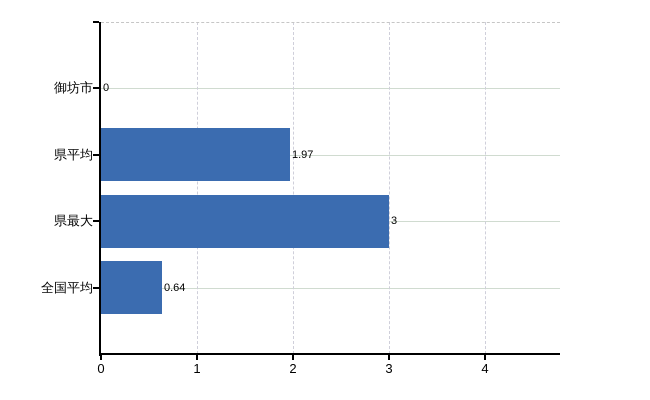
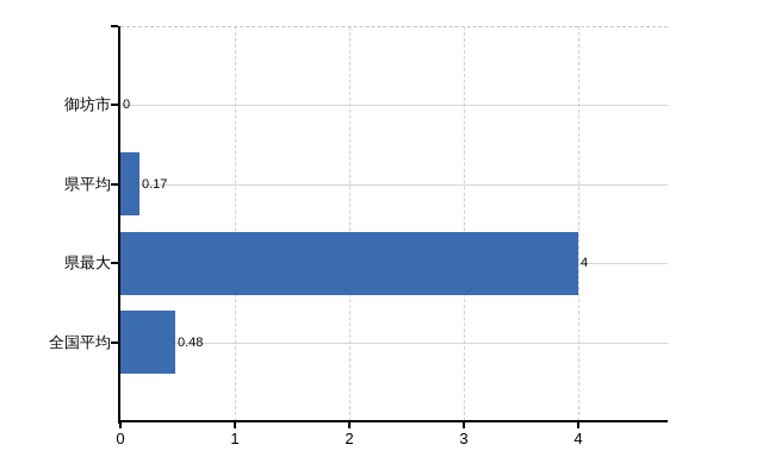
県平均: 1.97 -> 0.17
県最大: 3 -> 4
全国平均: 0.64 -> 0.48
